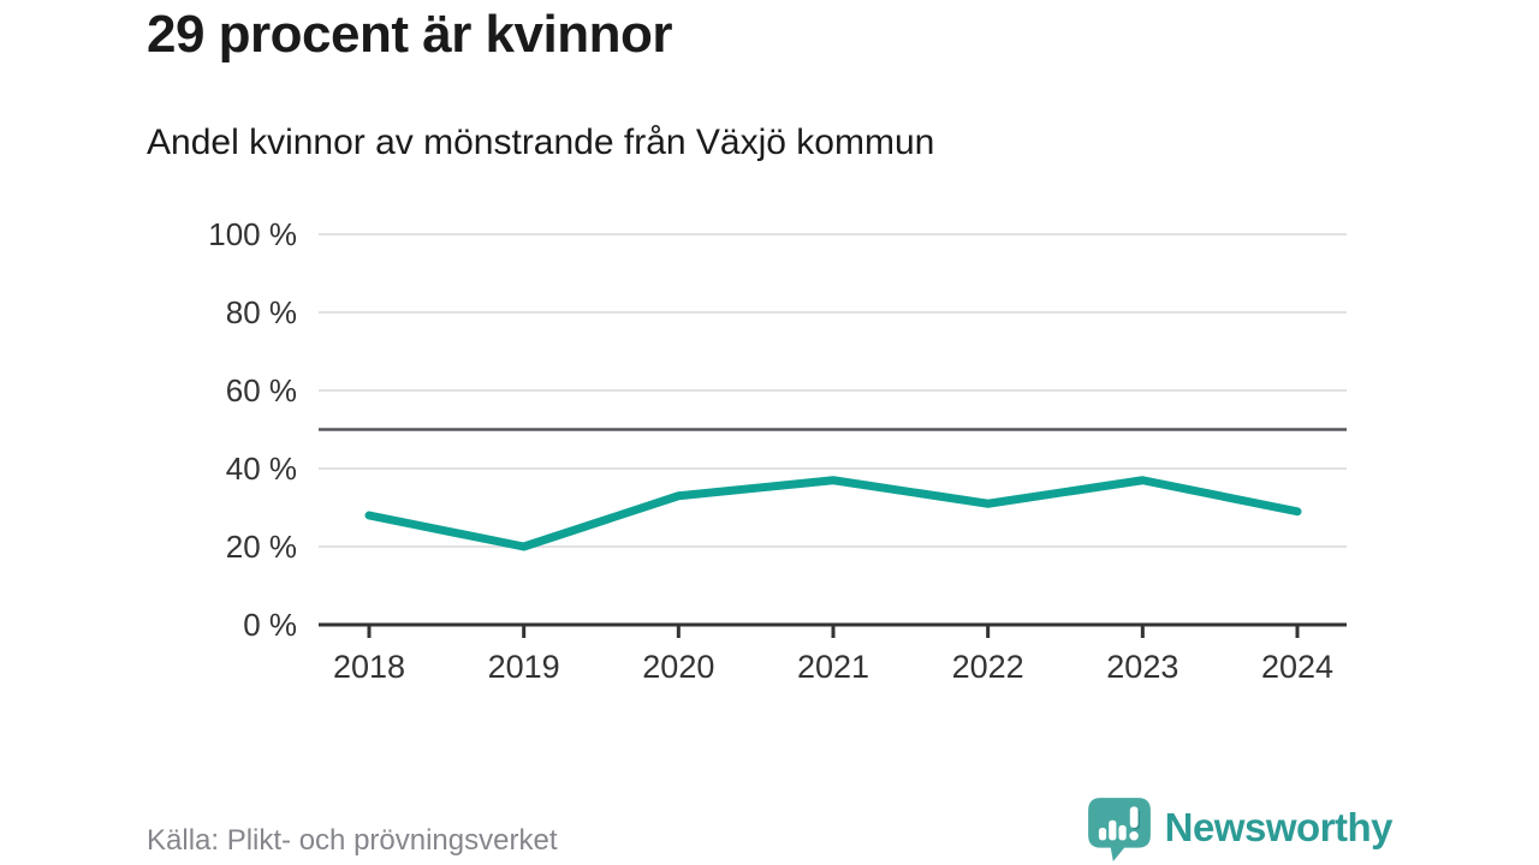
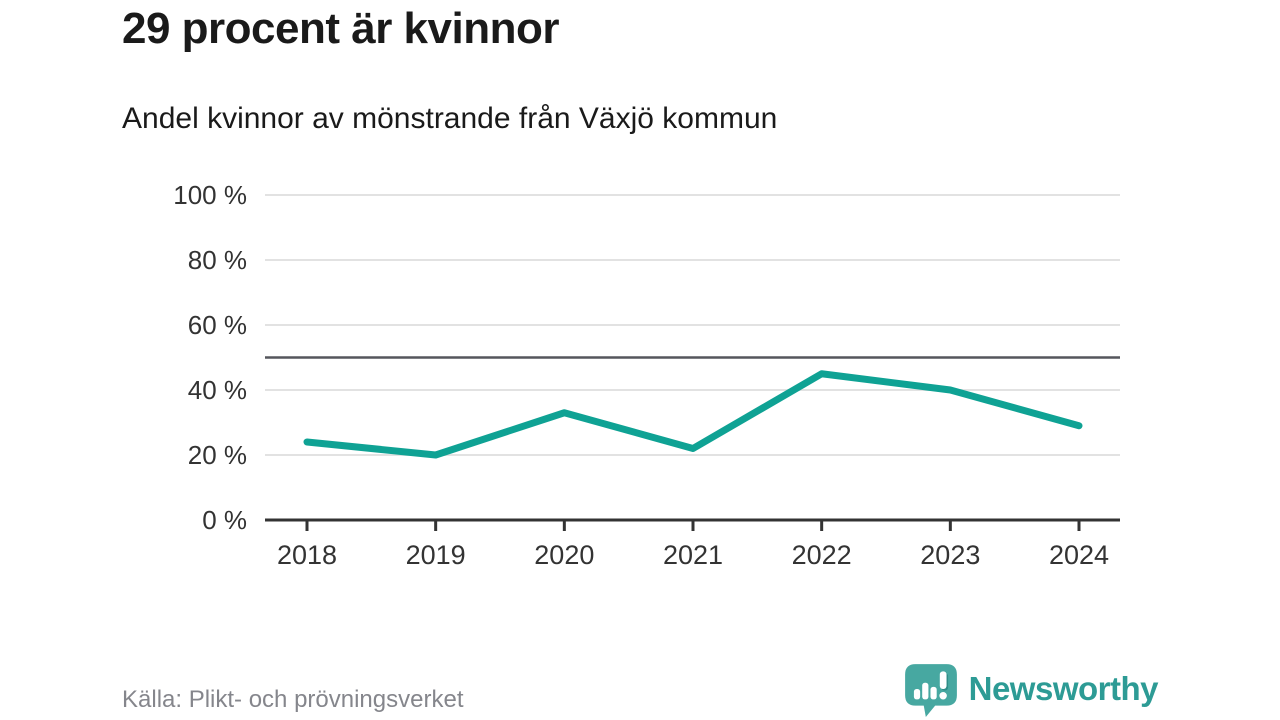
2018: 28% -> 24%
2021: 37% -> 22%
2022: 31% -> 45%
2023: 37% -> 40%
